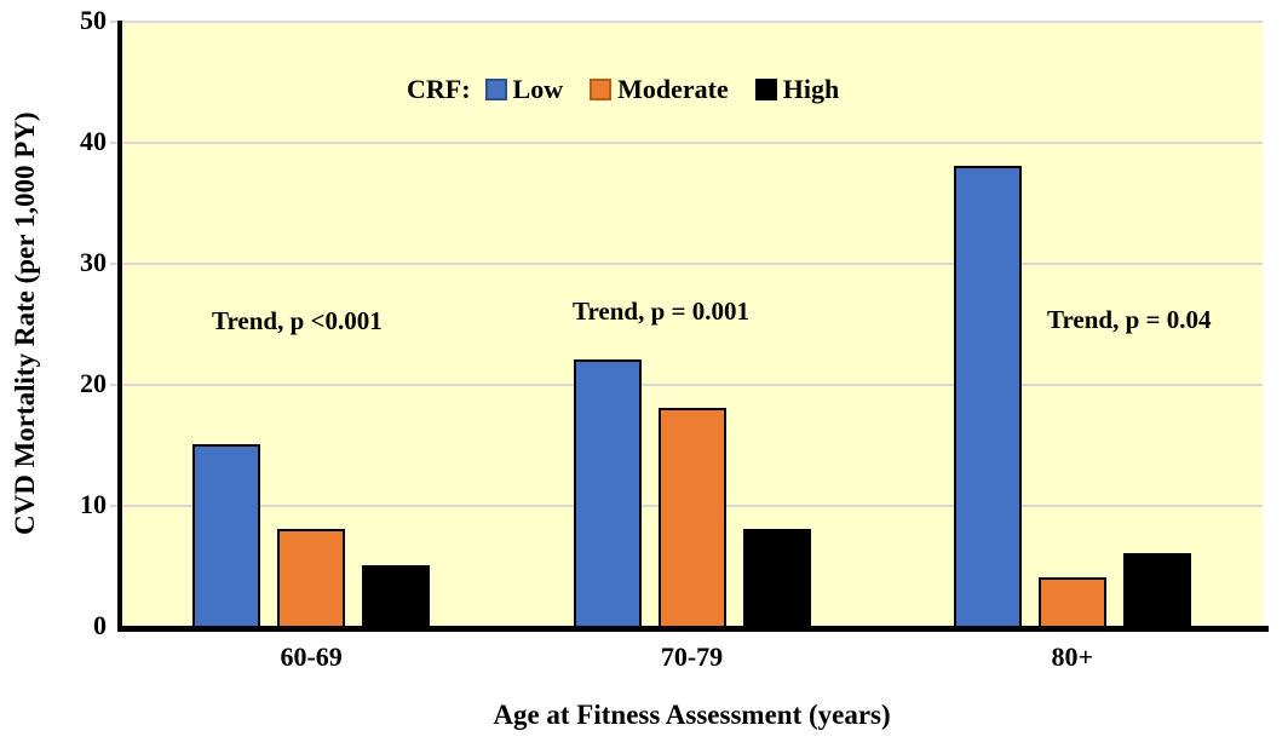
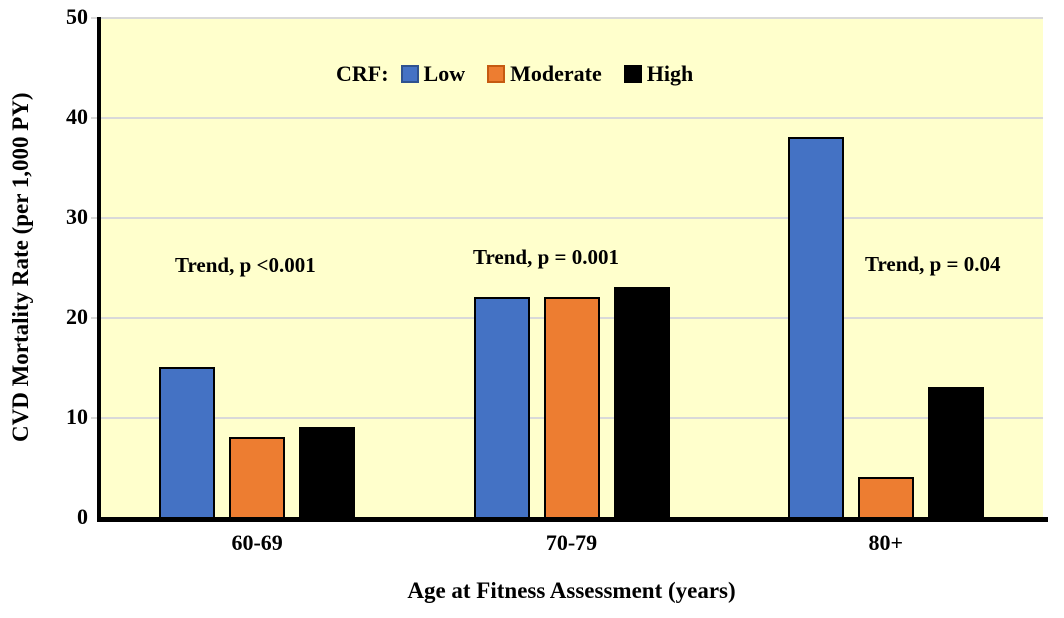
High/60-69: 5 -> 9
Moderate/70-79: 18 -> 22
High/70-79: 8 -> 23
High/80+: 6 -> 13
